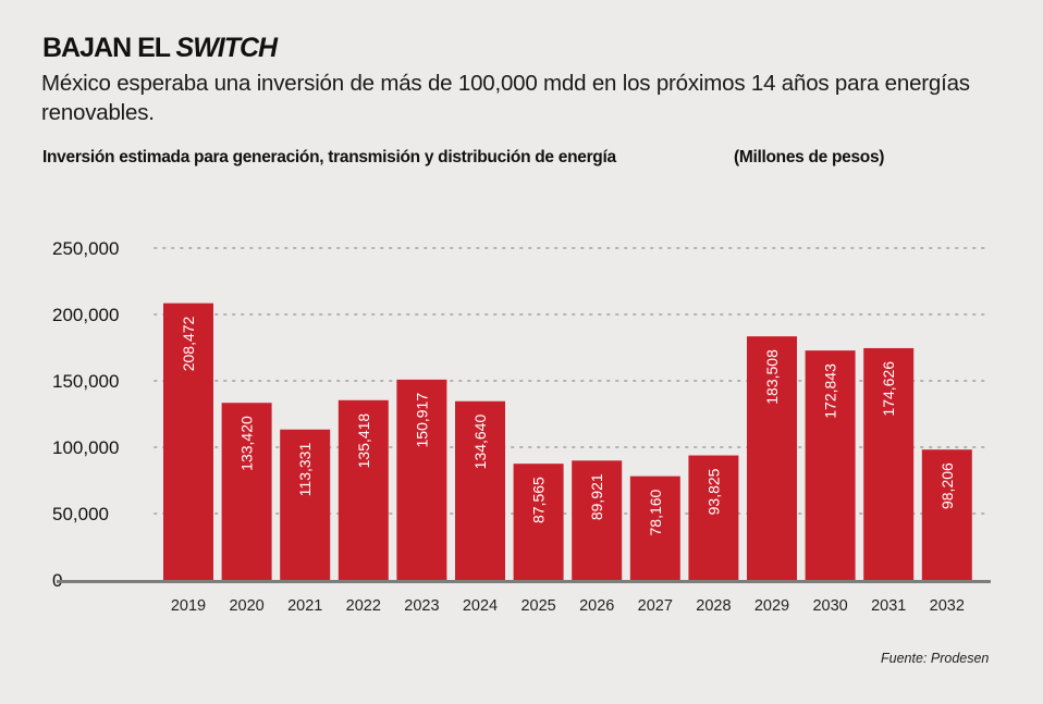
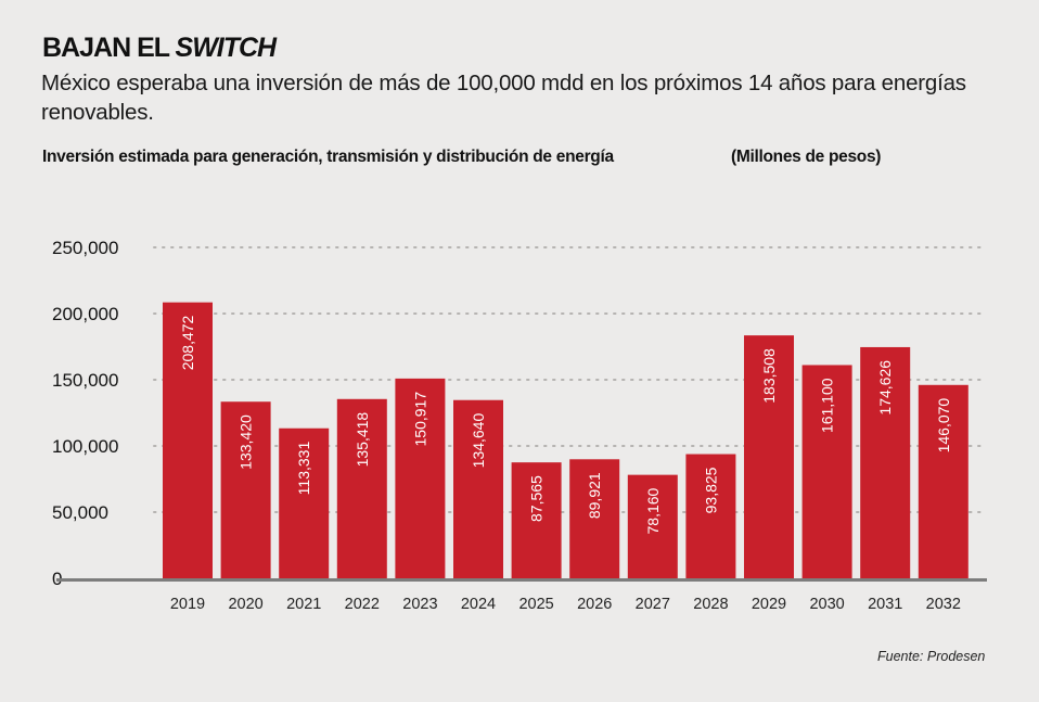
2030: 172,843 -> 161,100
2032: 98,206 -> 146,070
